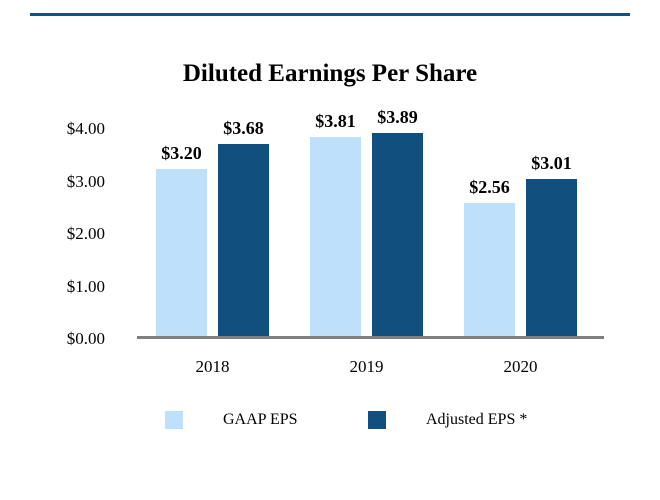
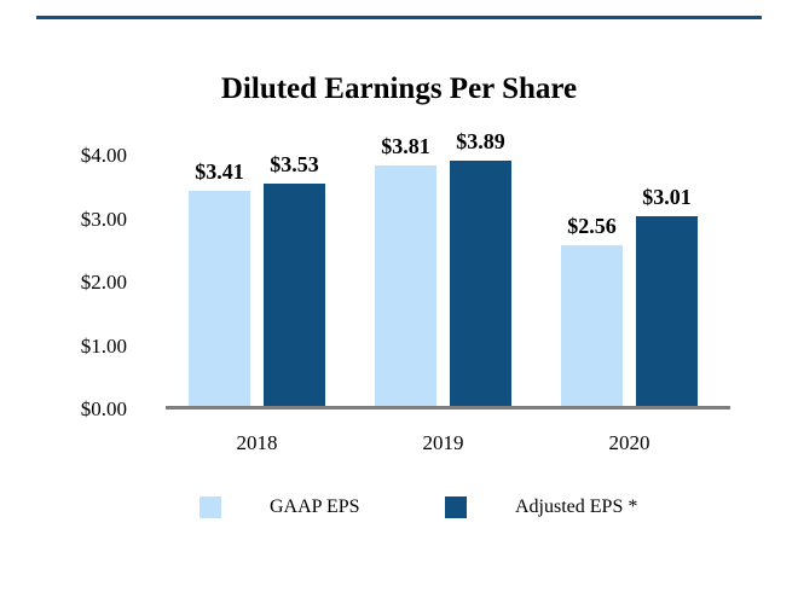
GAAP EPS/2018: $3.20 -> $3.41
Adjusted EPS */2018: $3.68 -> $3.53
